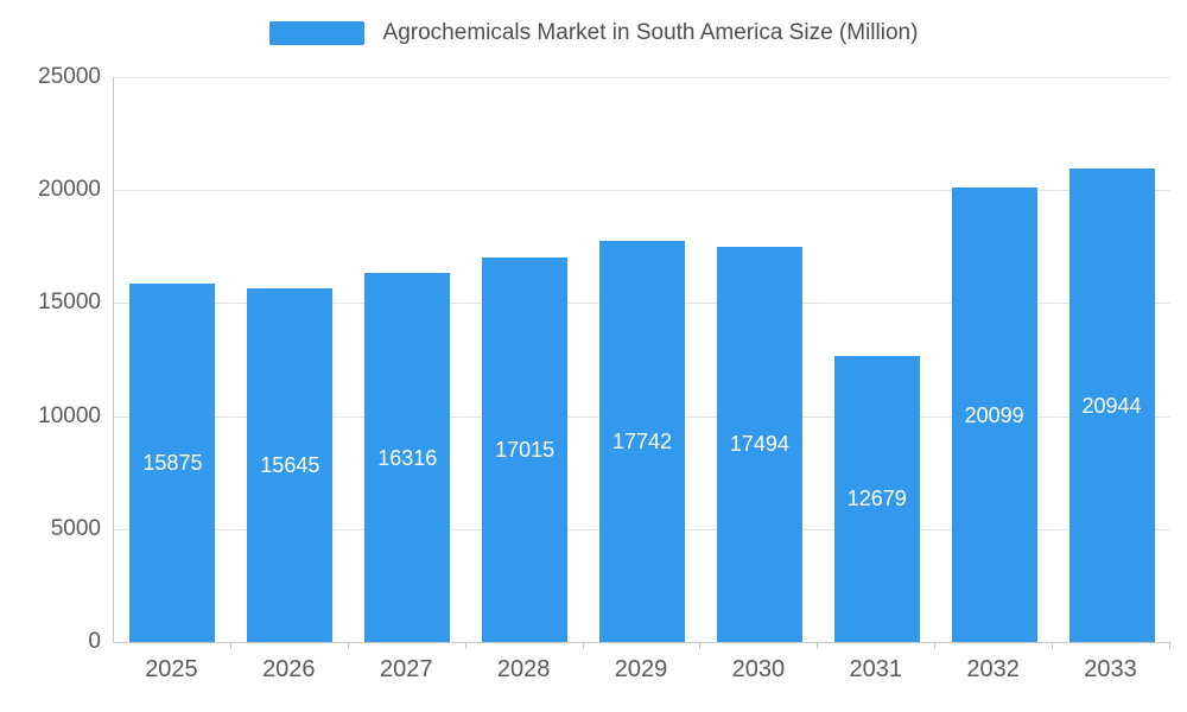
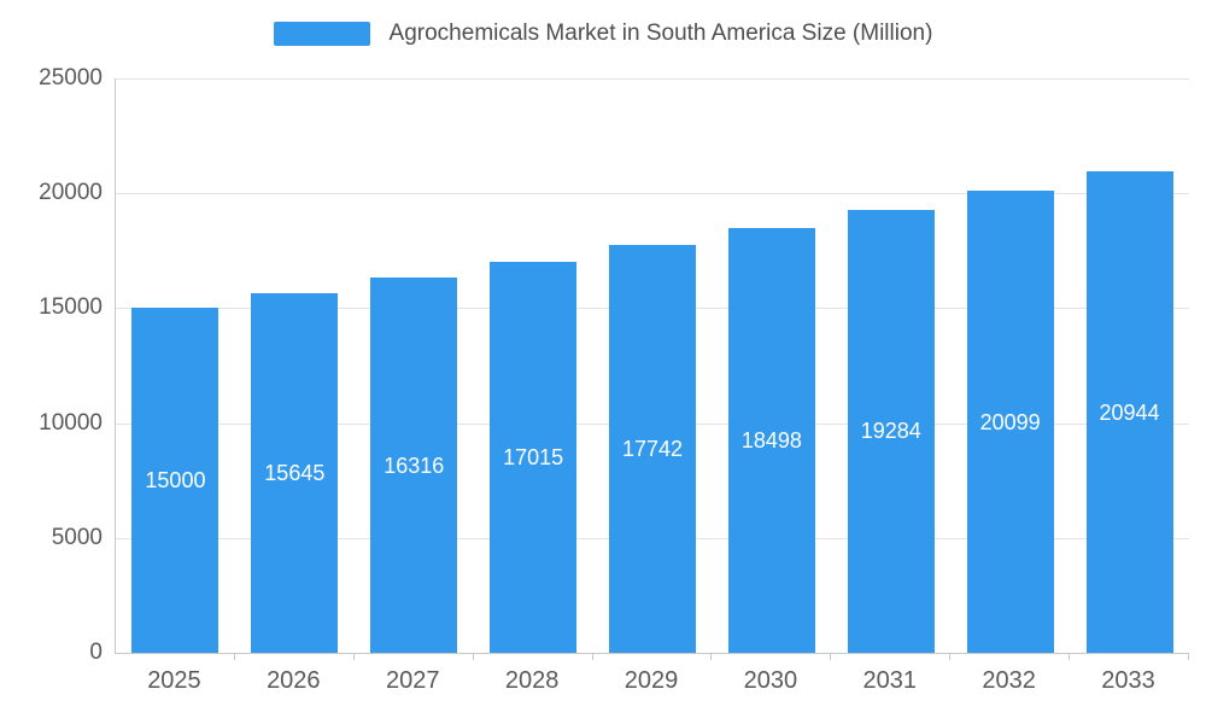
2025: 15875 -> 15000
2030: 17494 -> 18498
2031: 12679 -> 19284
